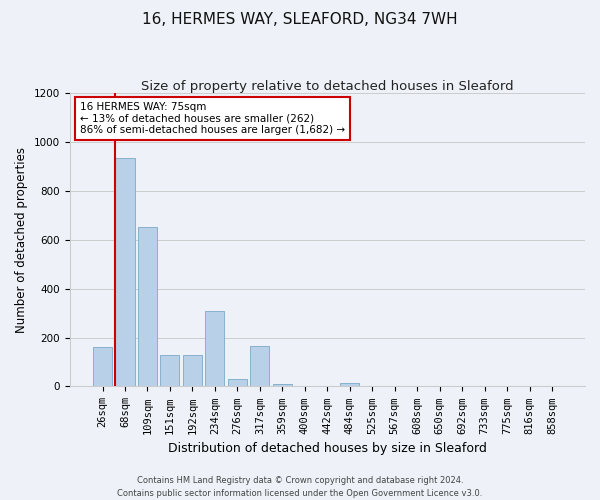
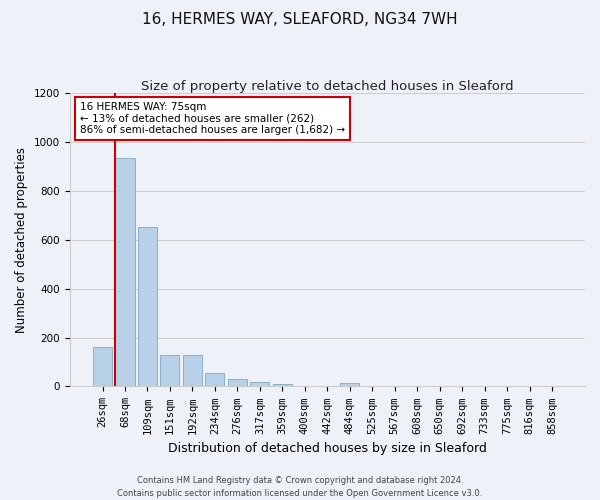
234sqm: 310 -> 57
317sqm: 165 -> 17
